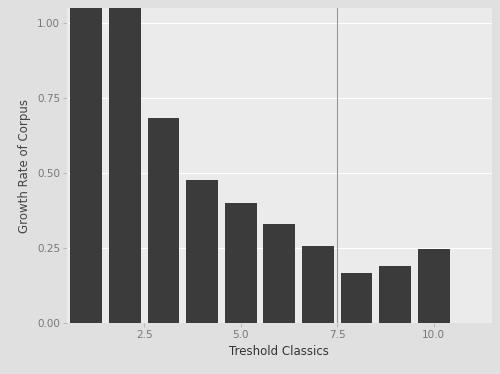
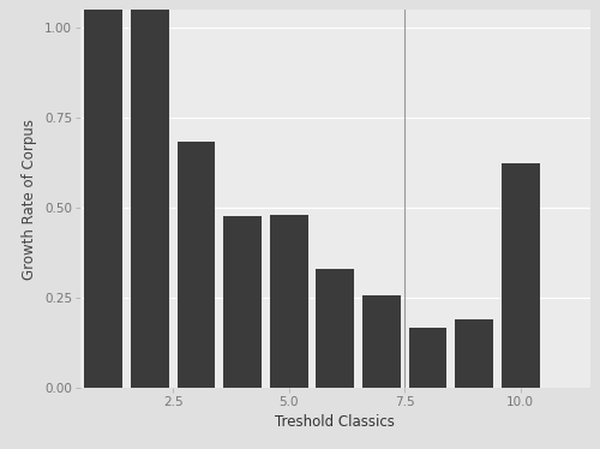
5.0: 0.400 -> 0.480
10.0: 0.245 -> 0.625
